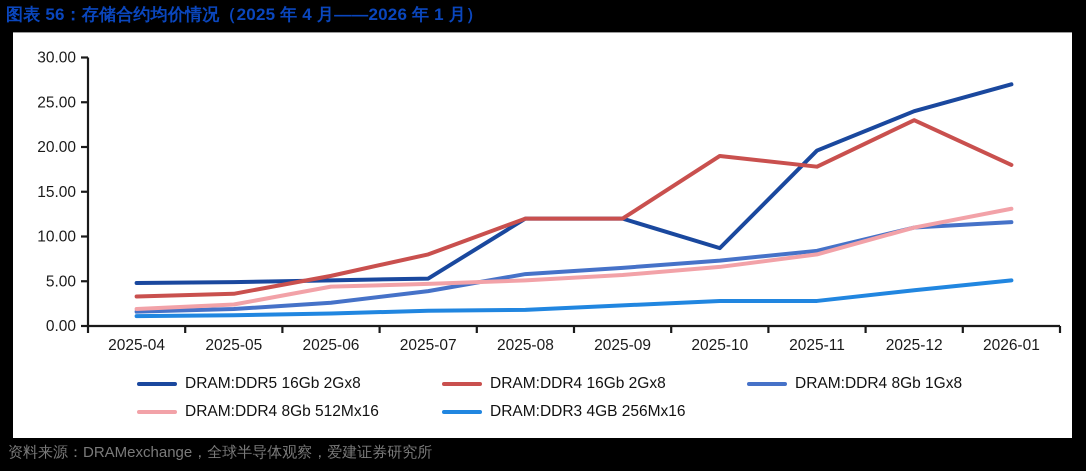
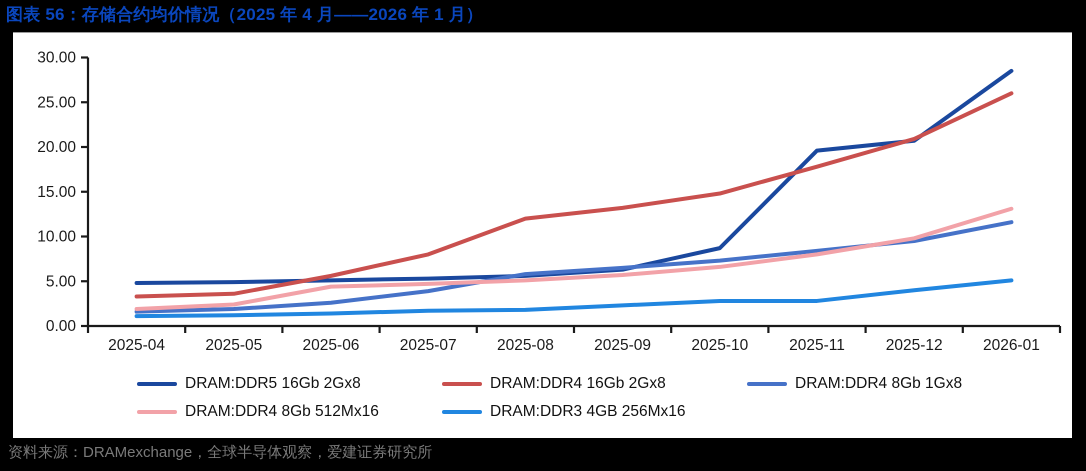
DRAM:DDR5 16Gb 2Gx8/2025-08: 12 -> 6
DRAM:DDR5 16Gb 2Gx8/2025-09: 12 -> 6
DRAM:DDR4 16Gb 2Gx8/2025-09: 12 -> 13
DRAM:DDR4 16Gb 2Gx8/2025-10: 19 -> 15
DRAM:DDR5 16Gb 2Gx8/2025-12: 24 -> 21
DRAM:DDR4 16Gb 2Gx8/2025-12: 23 -> 21
DRAM:DDR4 8Gb 1Gx8/2025-12: 11 -> 10
DRAM:DDR4 8Gb 512Mx16/2025-12: 11 -> 10
DRAM:DDR5 16Gb 2Gx8/2026-01: 27 -> 28
DRAM:DDR4 16Gb 2Gx8/2026-01: 18 -> 26
